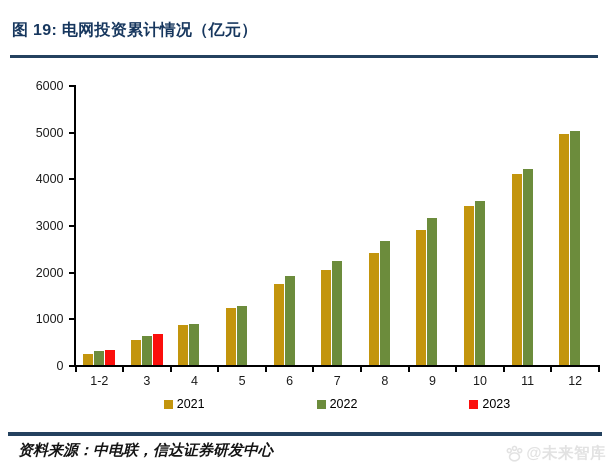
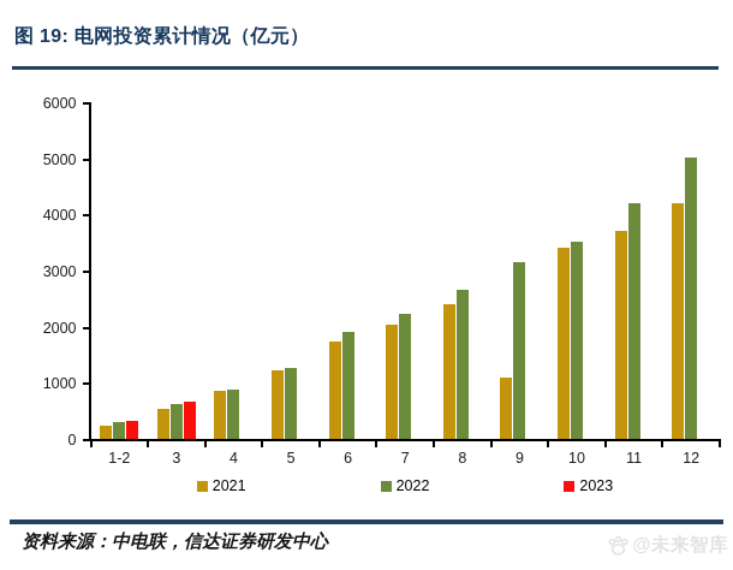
2021/9: 2900 -> 1100
2021/11: 4100 -> 3700
2021/12: 5000 -> 4200
